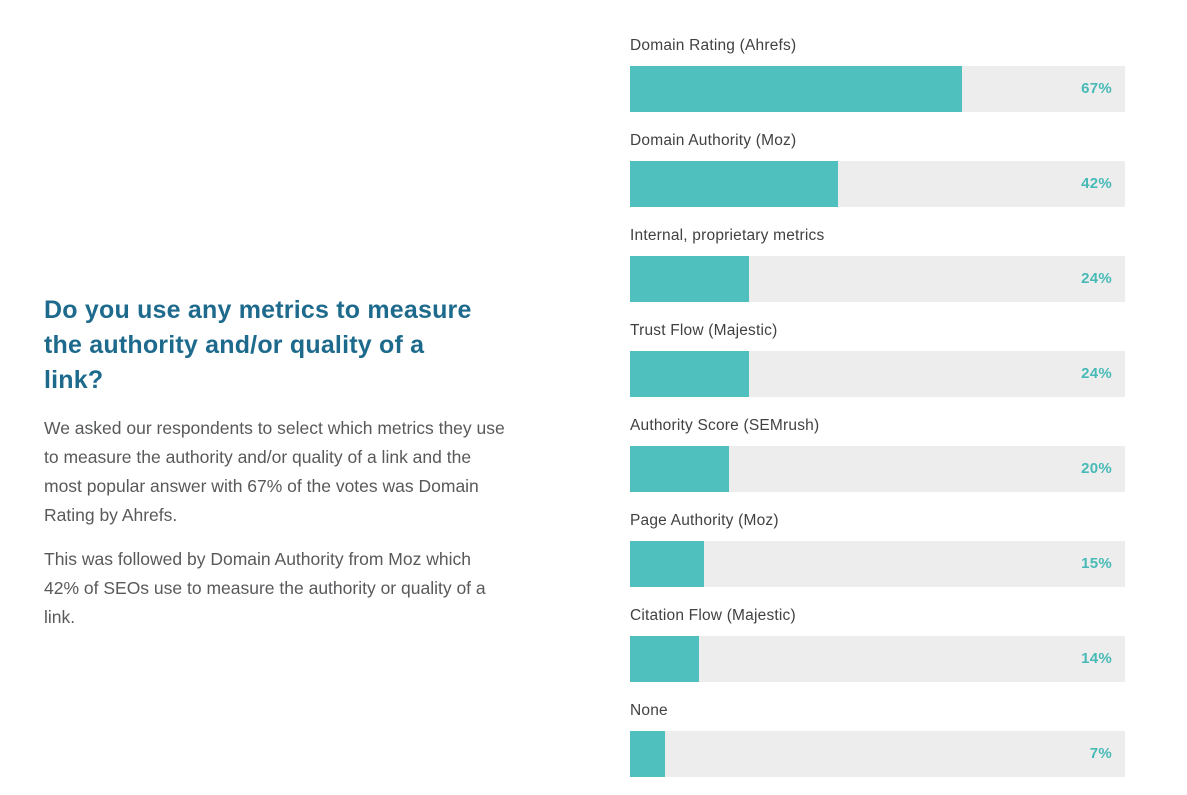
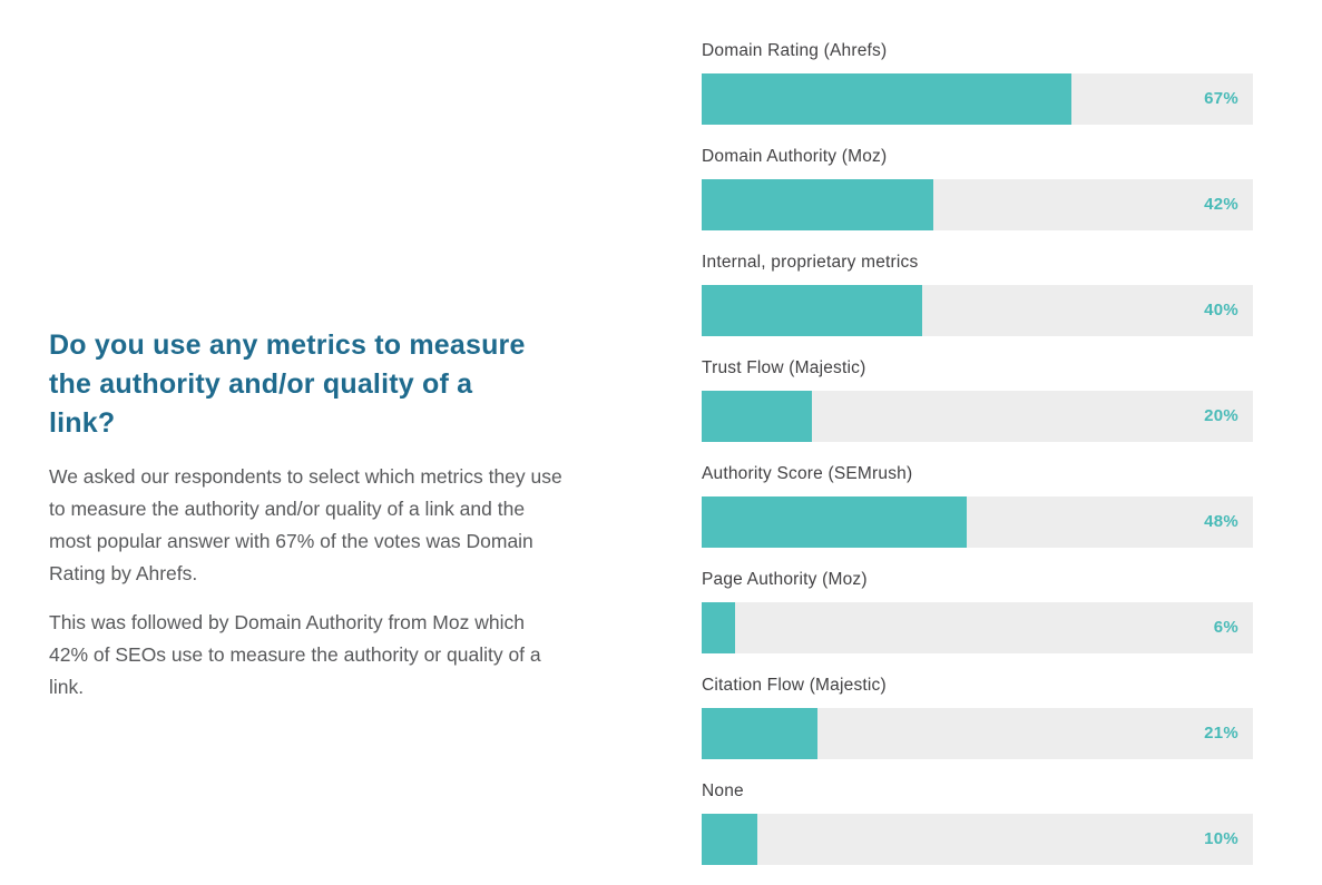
Internal, proprietary metrics: 24% -> 40%
Trust Flow (Majestic): 24% -> 20%
Authority Score (SEMrush): 20% -> 48%
Page Authority (Moz): 15% -> 6%
Citation Flow (Majestic): 14% -> 21%
None: 7% -> 10%
